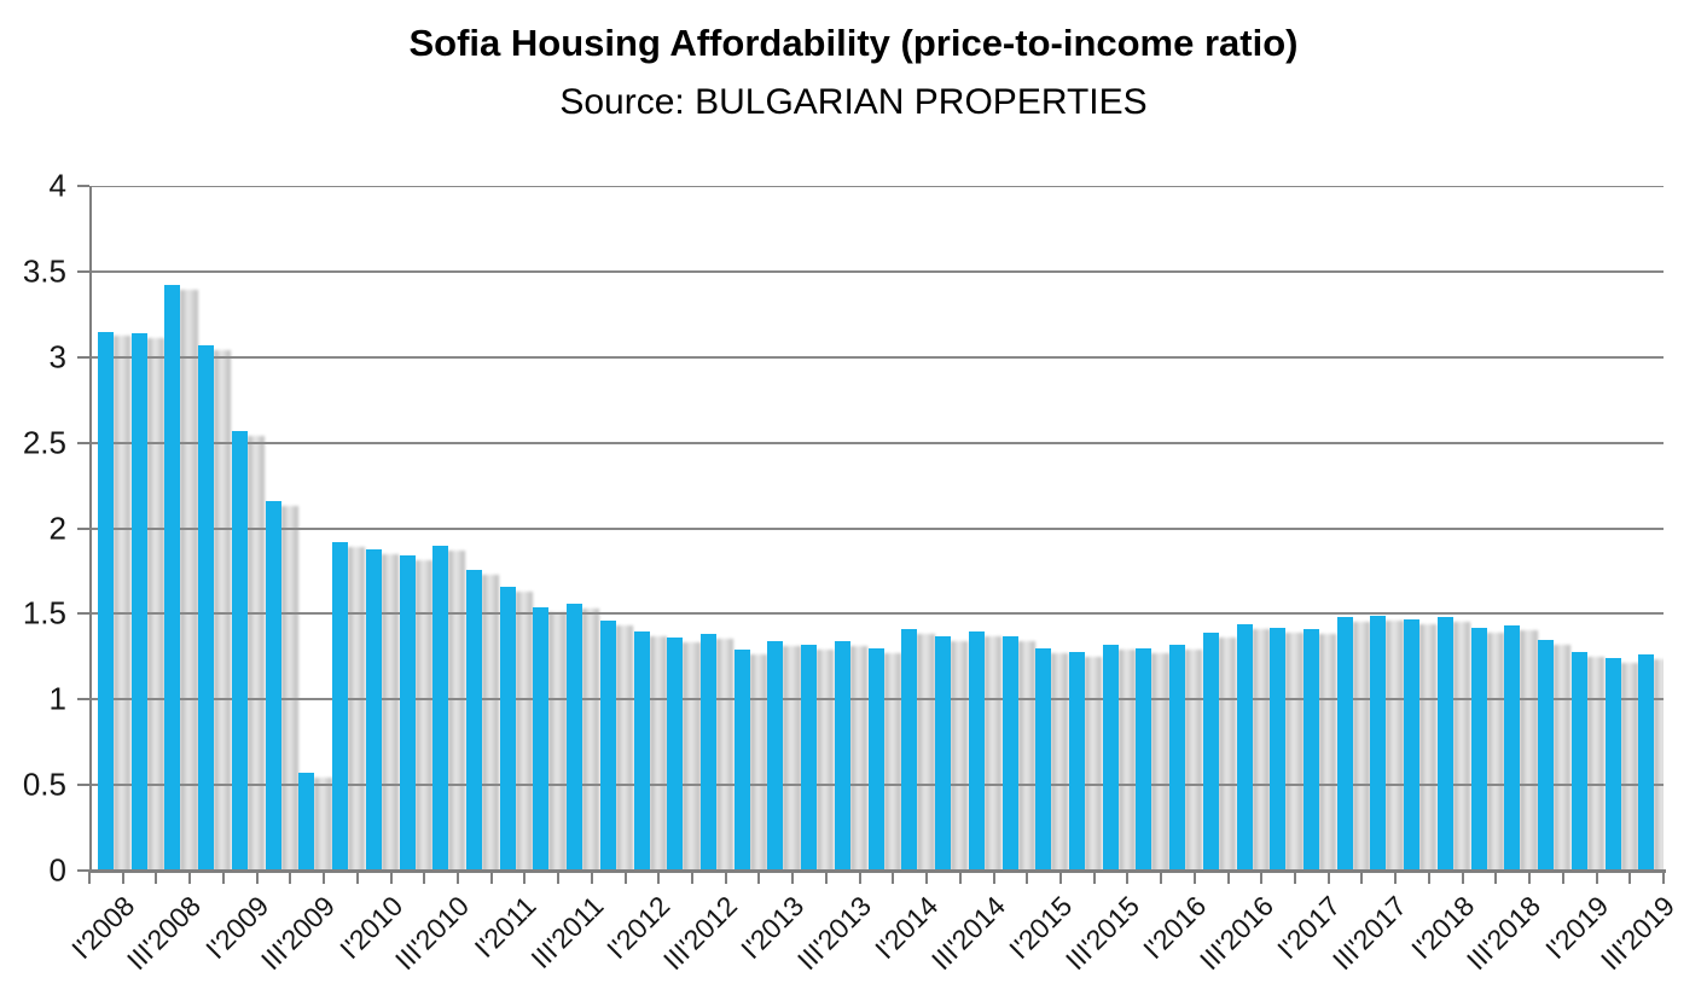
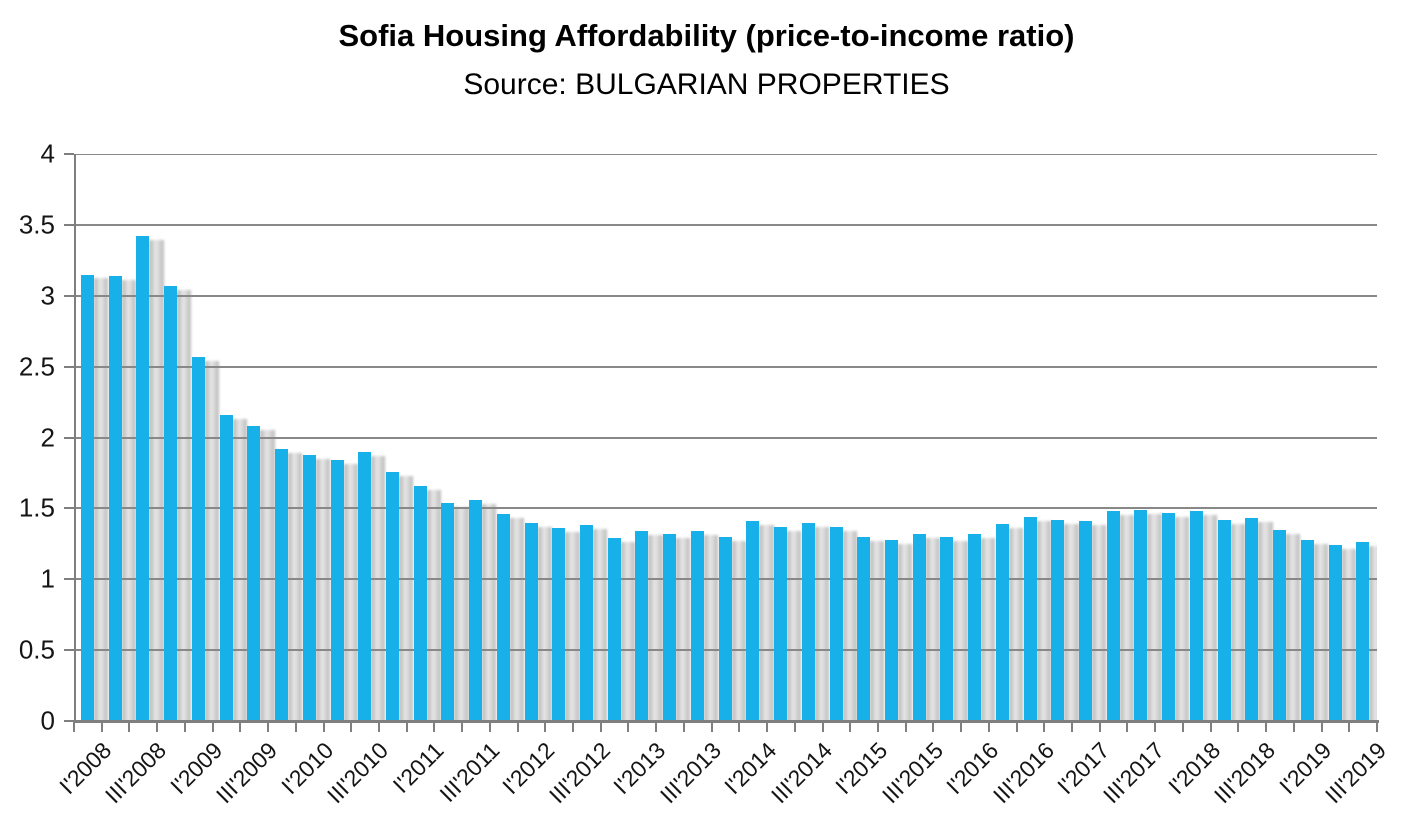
III'2009: 0.57 -> 2.08
